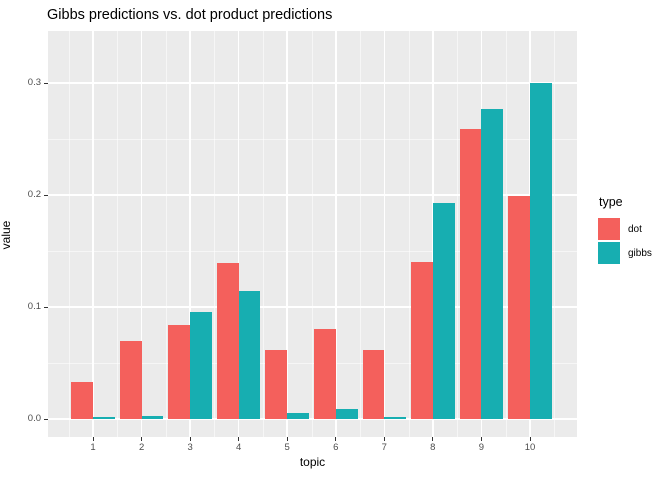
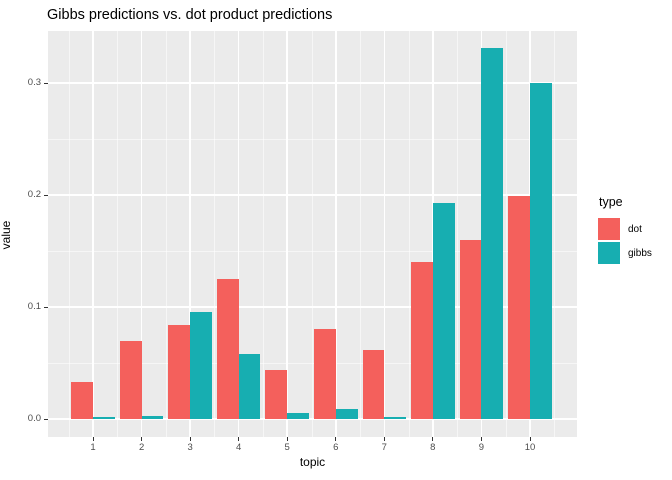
dot/4: 0.139 -> 0.125
gibbs/4: 0.114 -> 0.058
dot/5: 0.062 -> 0.044
dot/9: 0.259 -> 0.160
gibbs/9: 0.277 -> 0.331
